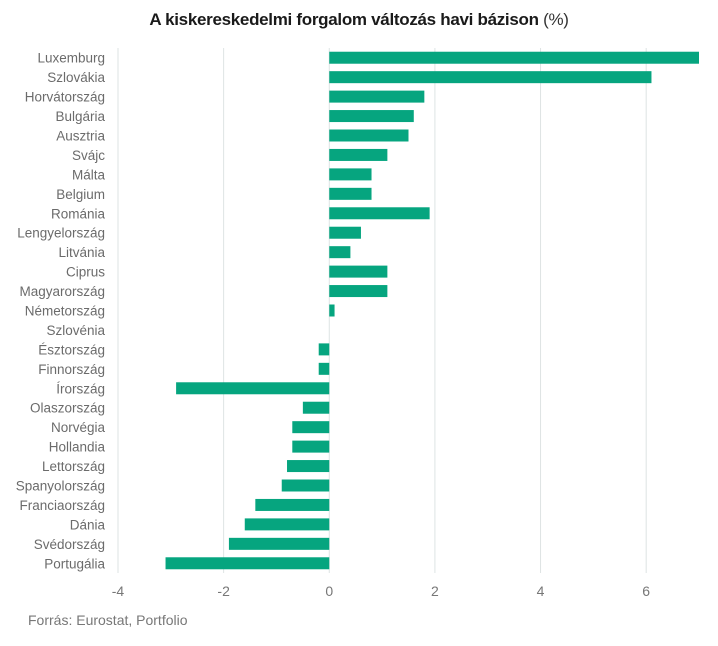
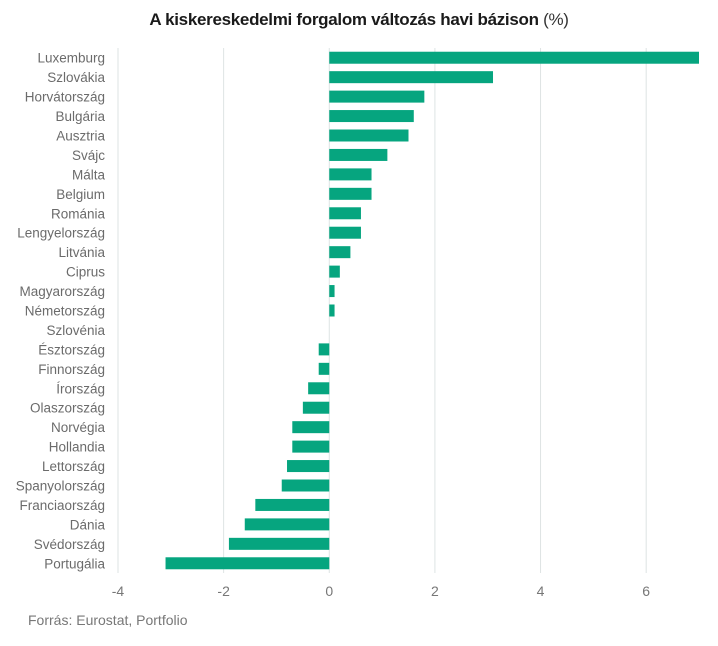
Szlovákia: 6.1 -> 3.1
Románia: 1.9 -> 0.6
Ciprus: 1.1 -> 0.2
Magyarország: 1.1 -> 0.1
Írország: -2.9 -> -0.4
